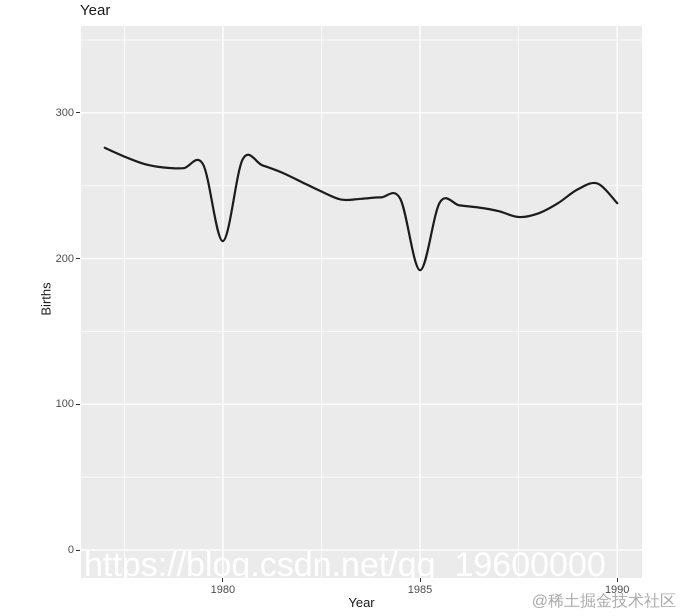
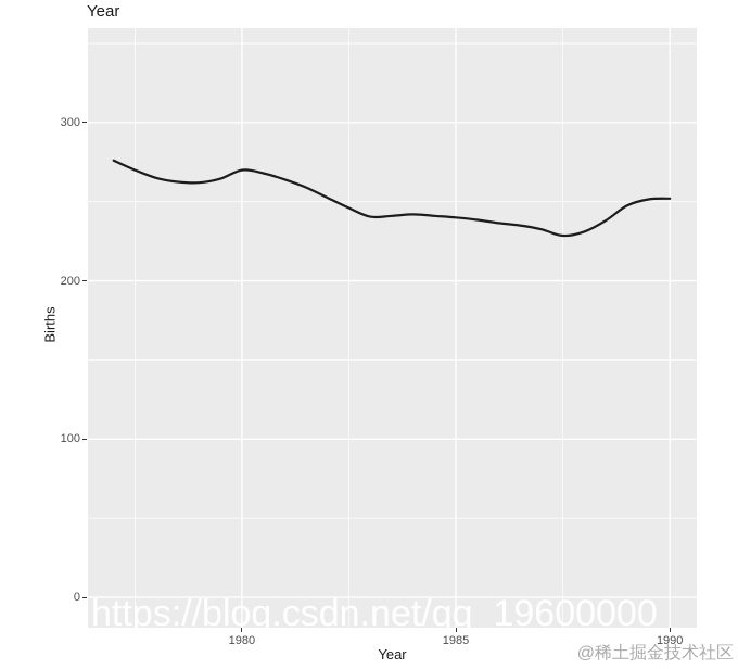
1980: 212 -> 270
1985: 192 -> 240
1990: 238 -> 252
